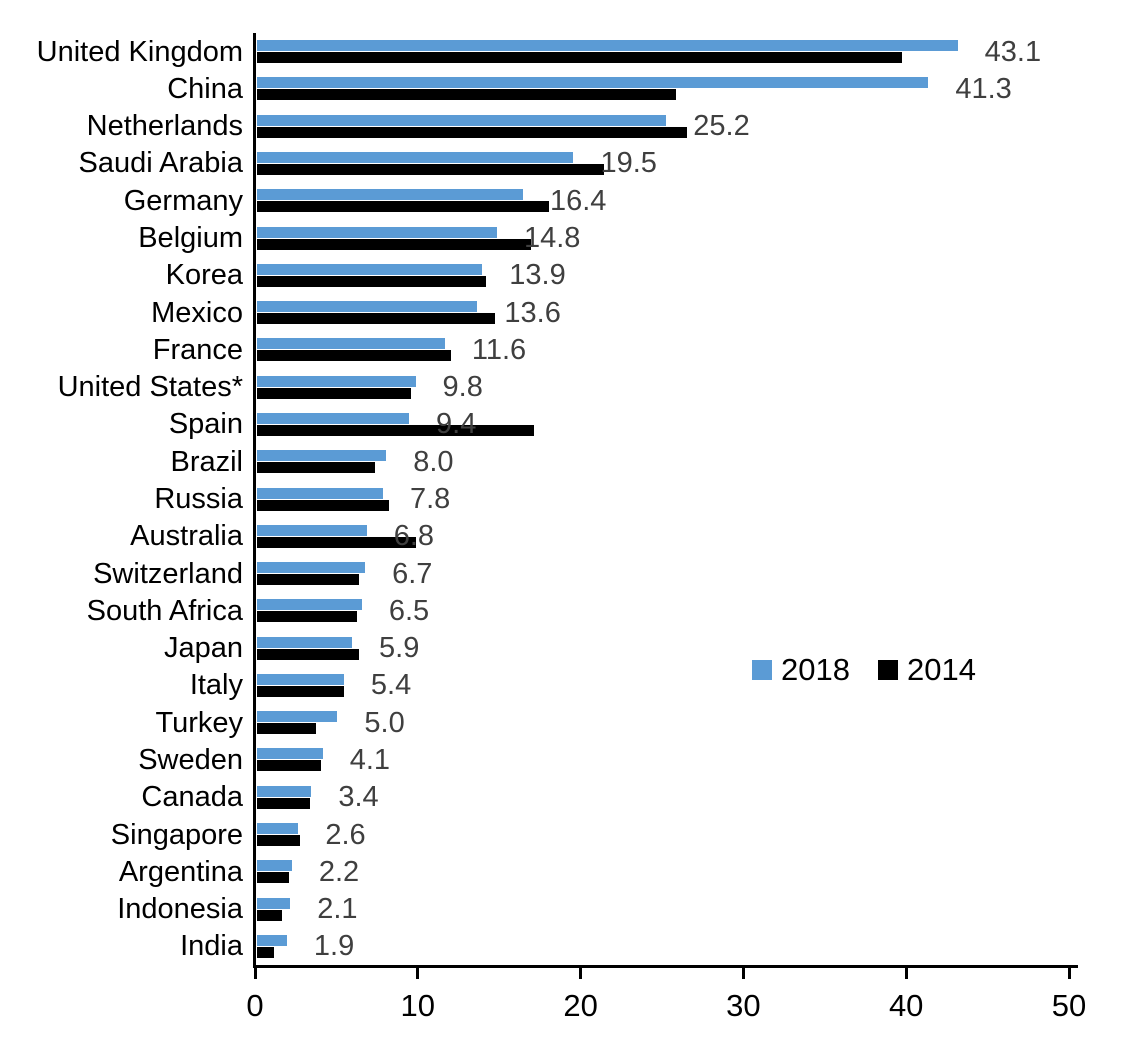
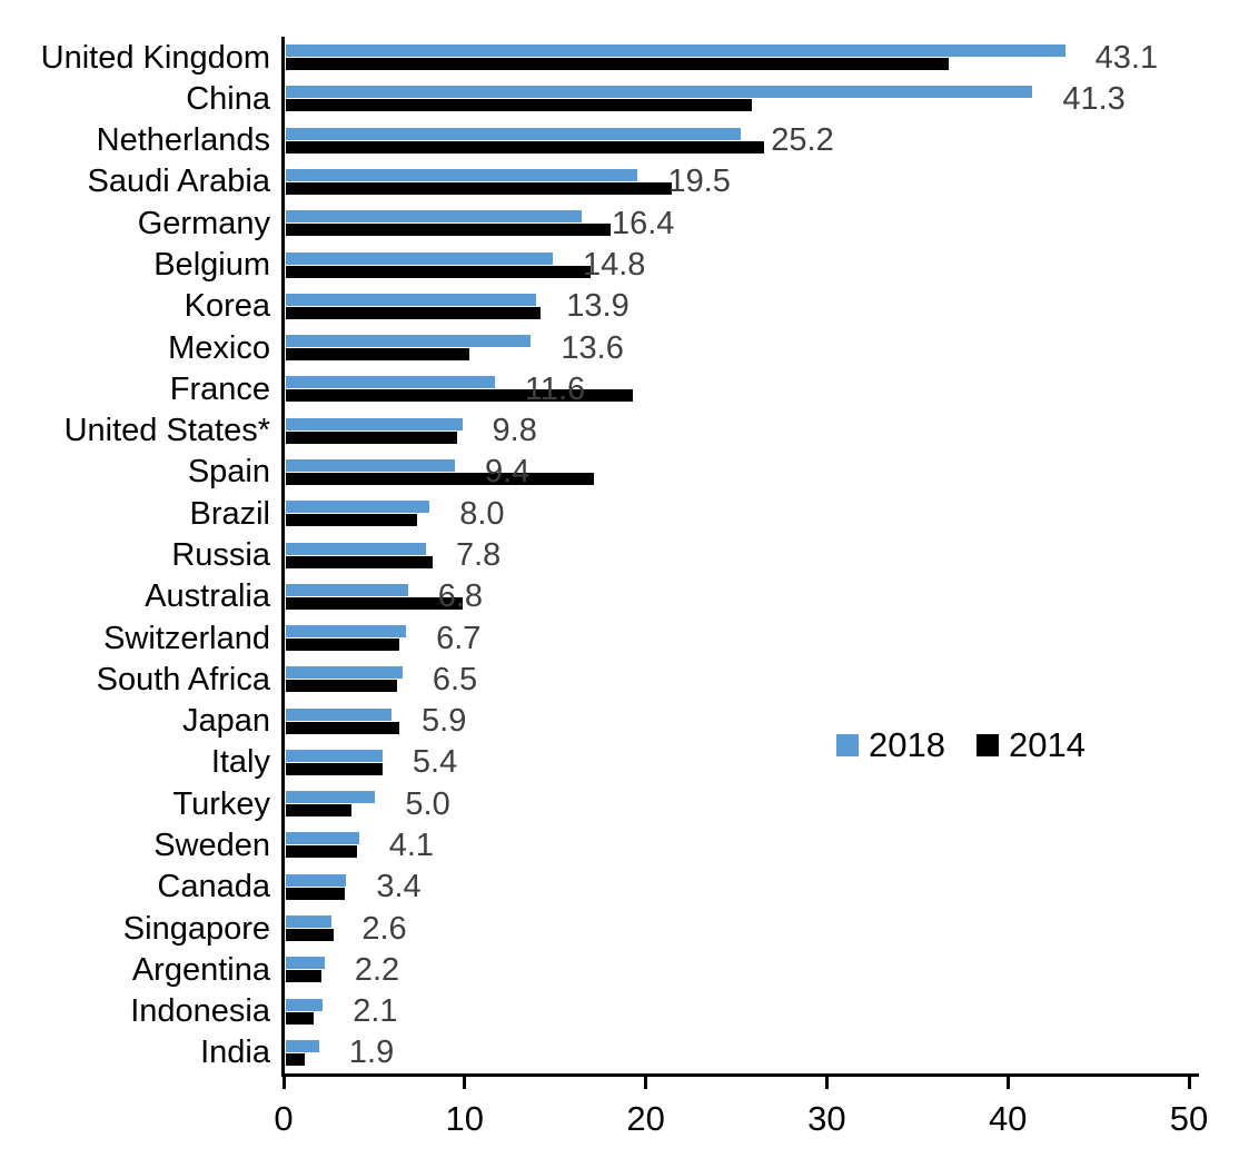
2014/United Kingdom: 39.7 -> 36.7
2014/Mexico: 14.7 -> 10.2
2014/France: 12.0 -> 19.2
